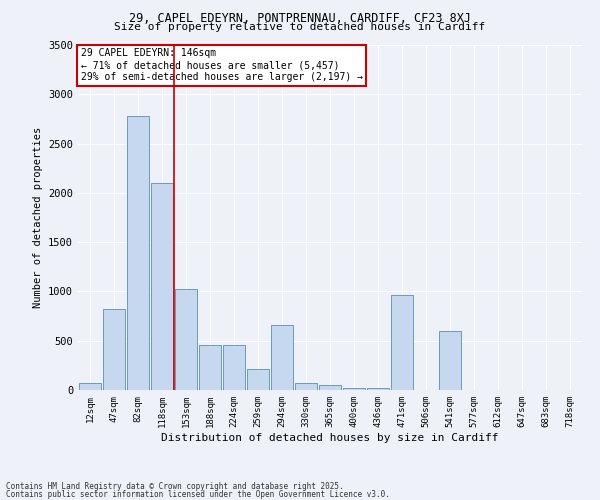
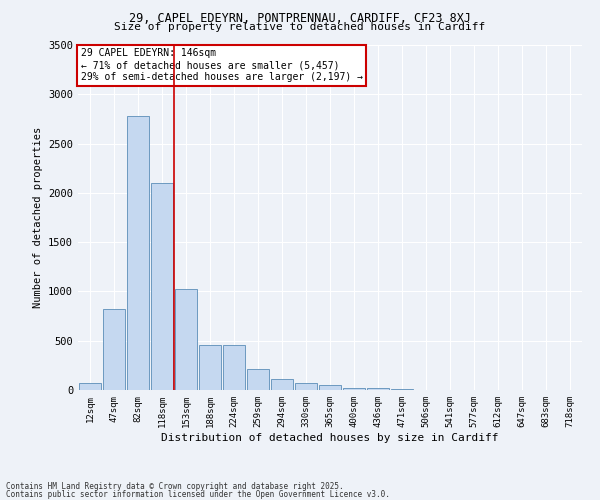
294sqm: 660 -> 120
471sqm: 960 -> 10
541sqm: 600 -> 0
